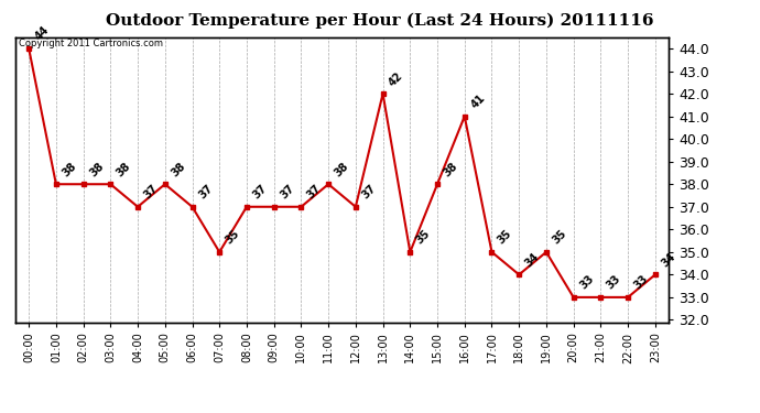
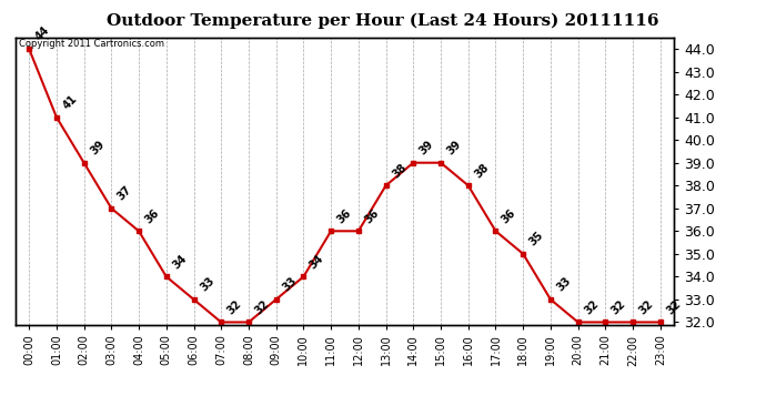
01:00: 38 -> 41
02:00: 38 -> 39
03:00: 38 -> 37
04:00: 37 -> 36
05:00: 38 -> 34
06:00: 37 -> 33
07:00: 35 -> 32
08:00: 37 -> 32
09:00: 37 -> 33
10:00: 37 -> 34
11:00: 38 -> 36
12:00: 37 -> 36
13:00: 42 -> 38
14:00: 35 -> 39
15:00: 38 -> 39
16:00: 41 -> 38
17:00: 35 -> 36
18:00: 34 -> 35
19:00: 35 -> 33
20:00: 33 -> 32
21:00: 33 -> 32
22:00: 33 -> 32
23:00: 34 -> 32
